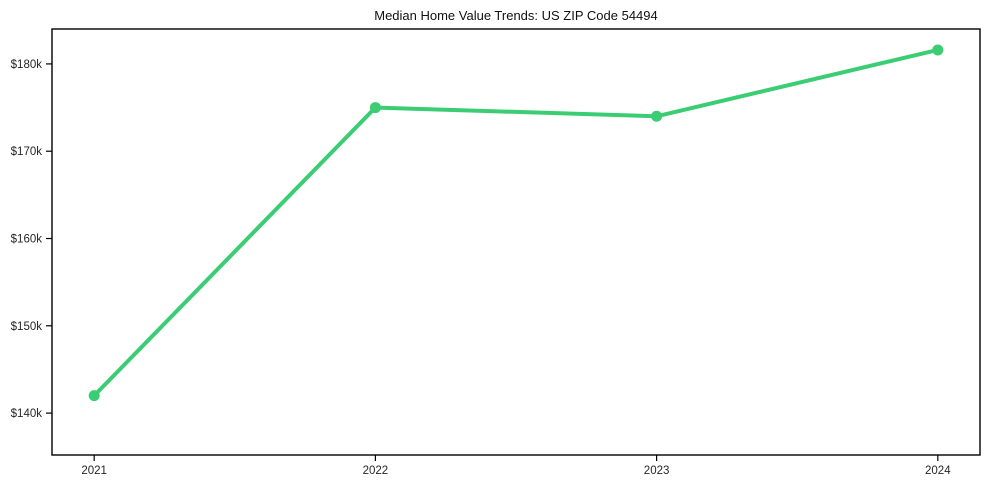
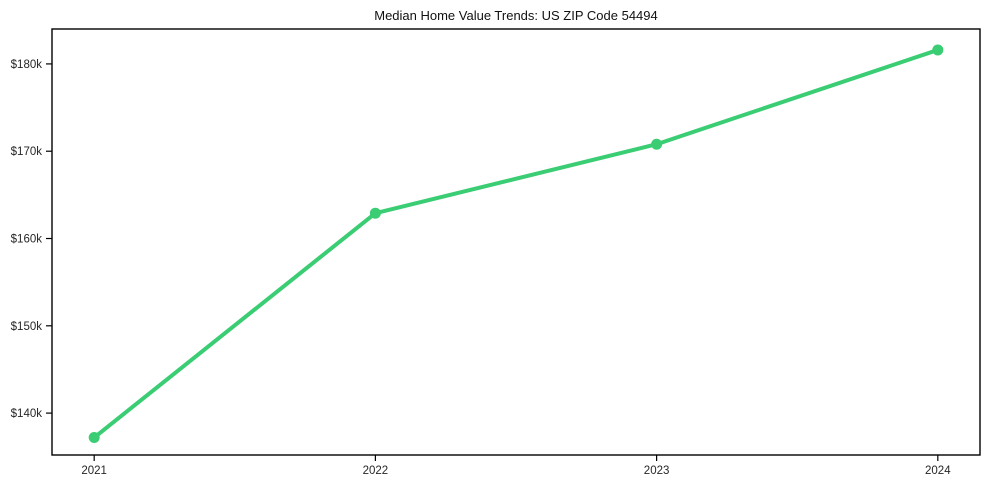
2021: $142k -> $137k
2022: $175k -> $163k
2023: $174k -> $171k
